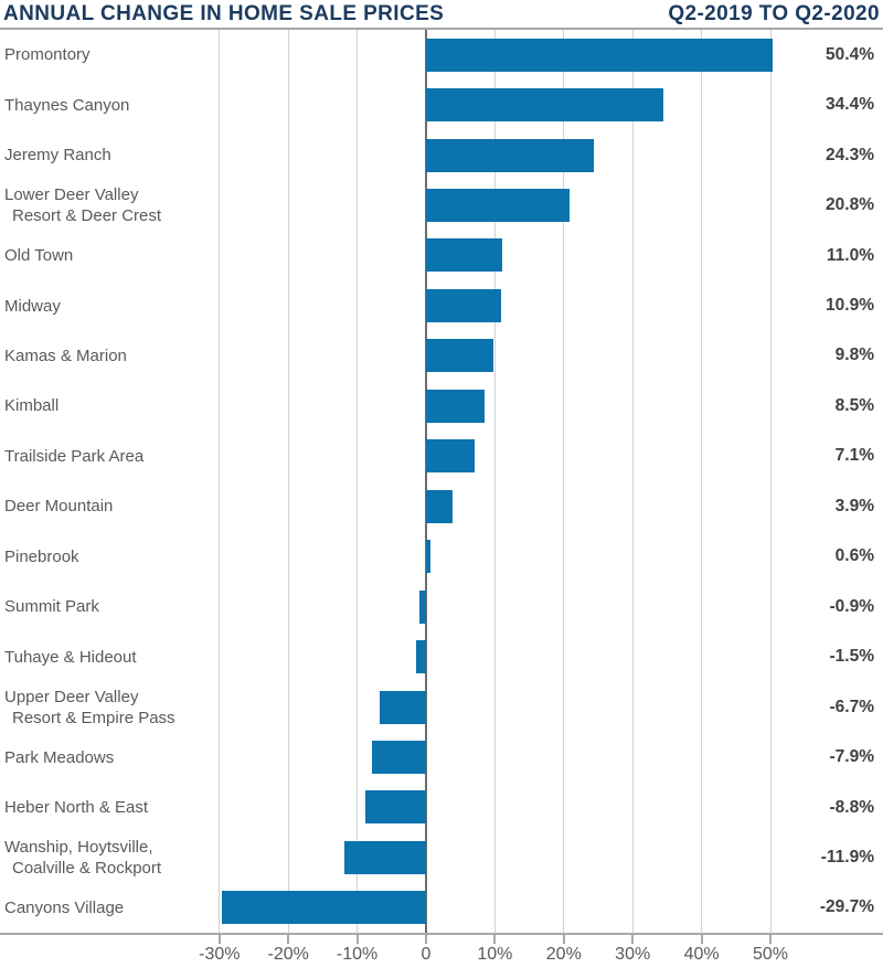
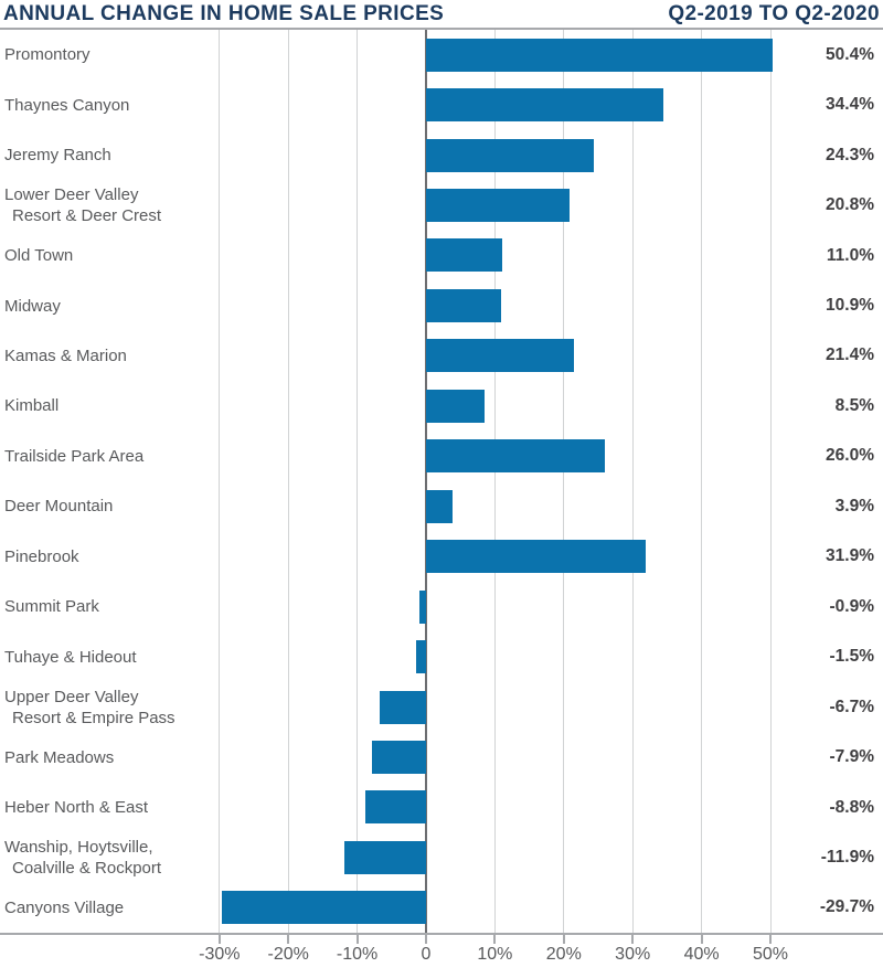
Kamas & Marion: 9.8% -> 21.4%
Trailside Park Area: 7.1% -> 26.0%
Pinebrook: 0.6% -> 31.9%
